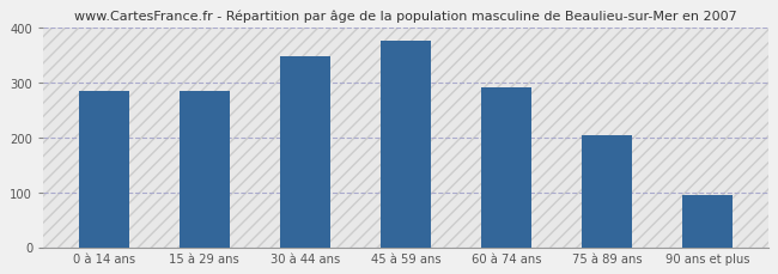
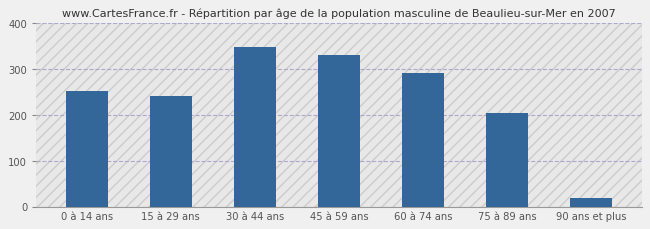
0 à 14 ans: 285 -> 252
15 à 29 ans: 285 -> 240
45 à 59 ans: 375 -> 330
90 ans et plus: 95 -> 18
